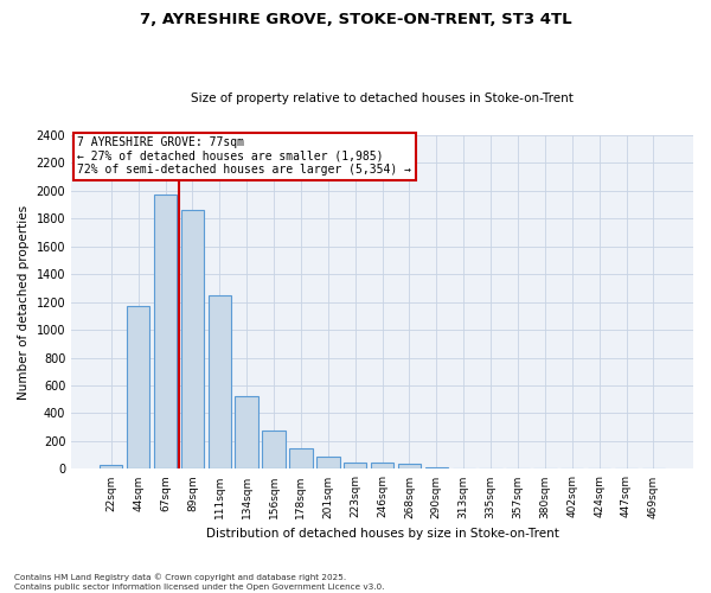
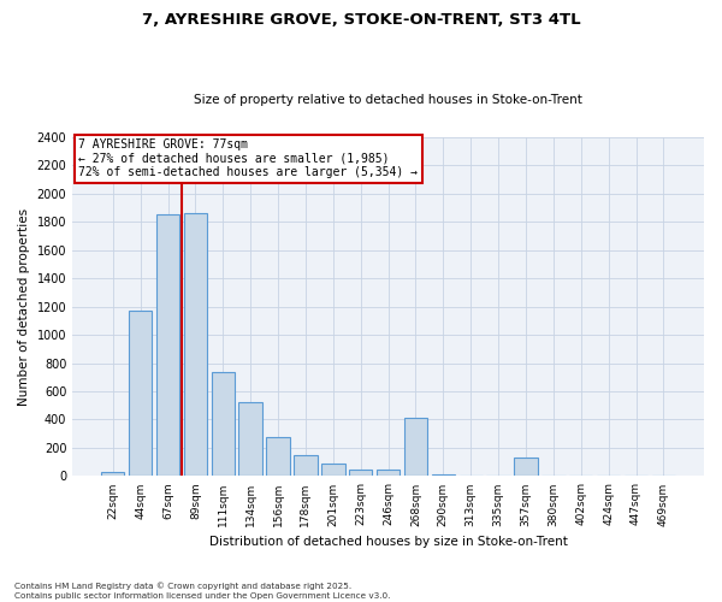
67sqm: 1980 -> 1850
111sqm: 1240 -> 740
268sqm: 40 -> 410
357sqm: 0 -> 130
